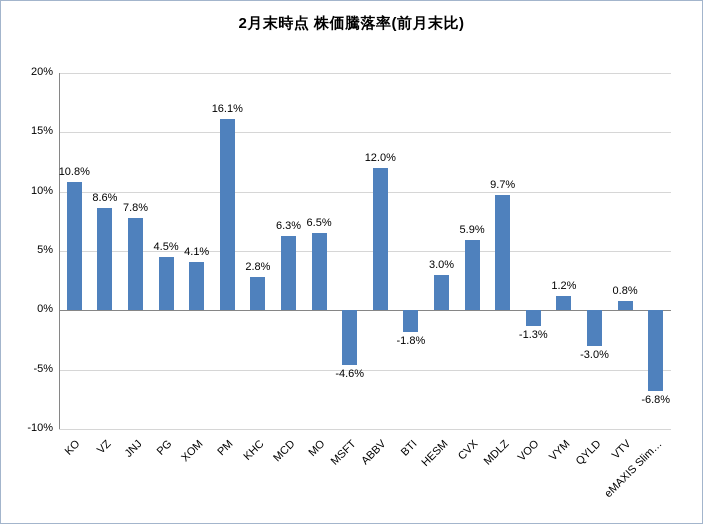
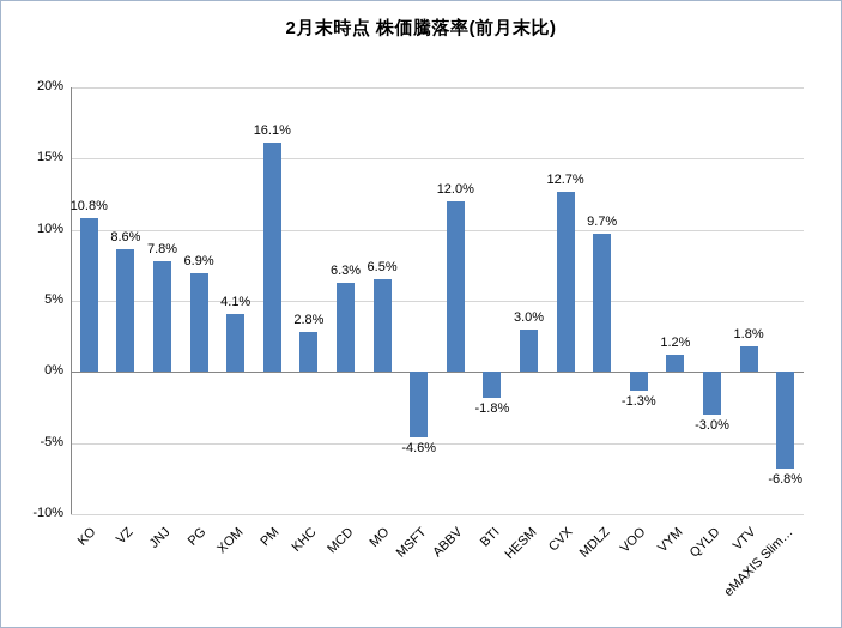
PG: 4.5% -> 6.9%
CVX: 5.9% -> 12.7%
VTV: 0.8% -> 1.8%
